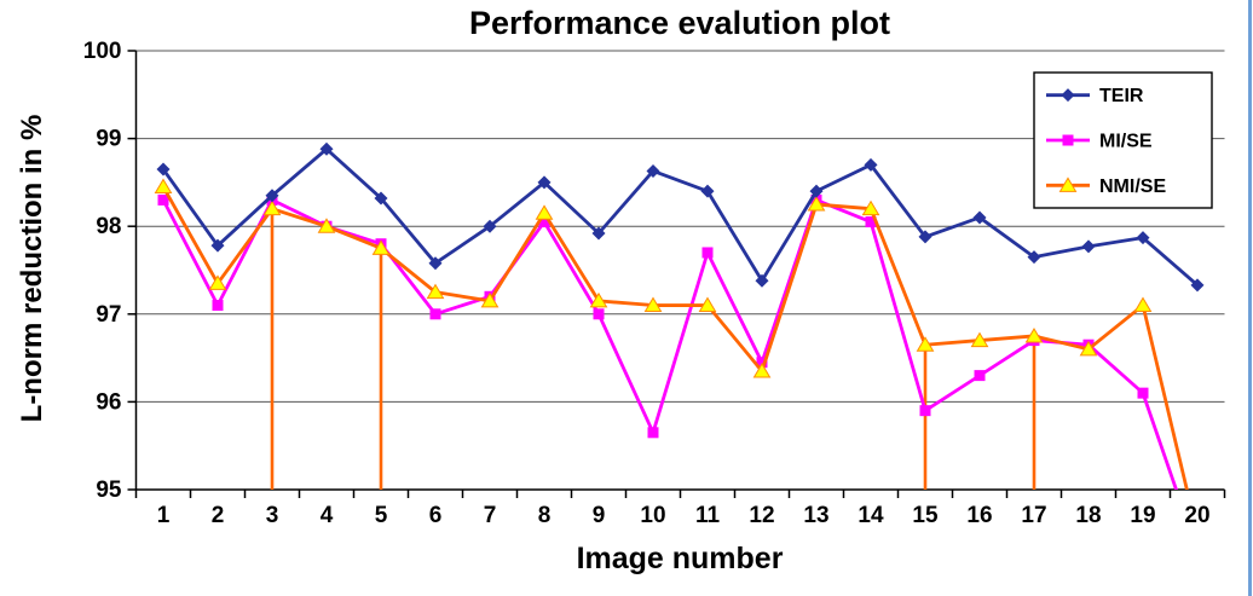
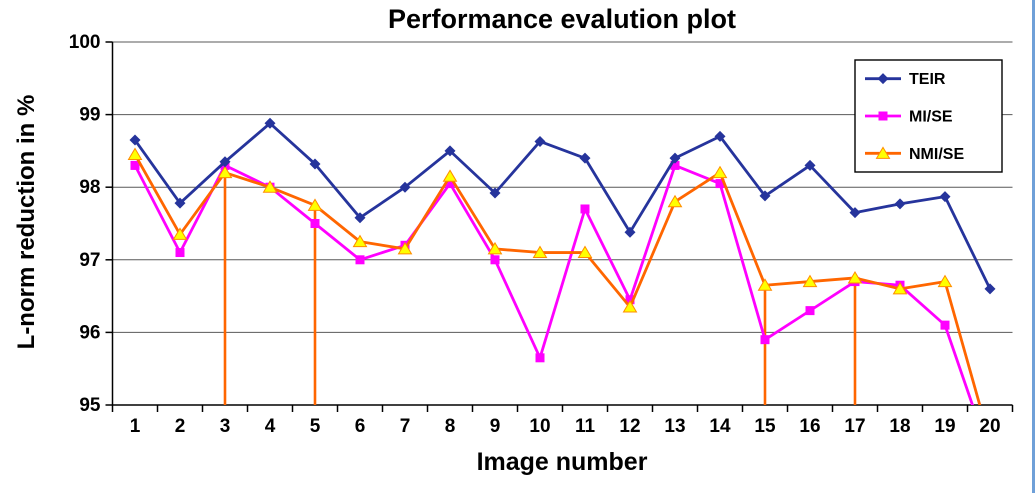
MI/SE/5: 97.8 -> 97.5
NMI/SE/13: 98.2 -> 97.8
TEIR/16: 98.1 -> 98.3
NMI/SE/19: 97.1 -> 96.7
TEIR/20: 97.3 -> 96.6
